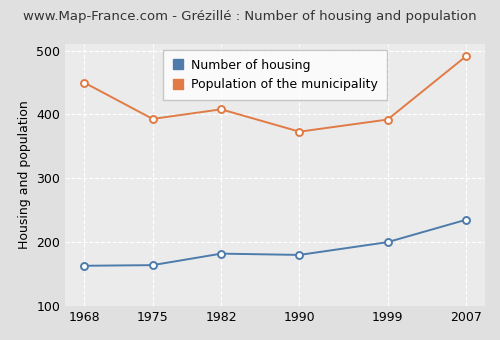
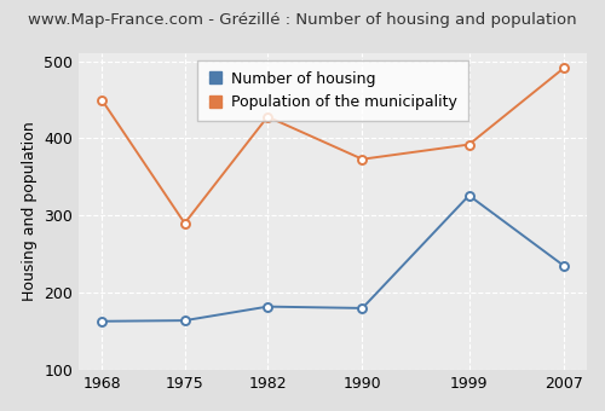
Population of the municipality/1975: 393 -> 290
Population of the municipality/1982: 408 -> 428
Number of housing/1999: 200 -> 326
